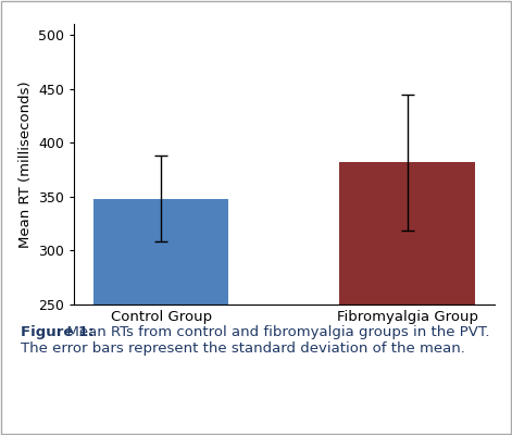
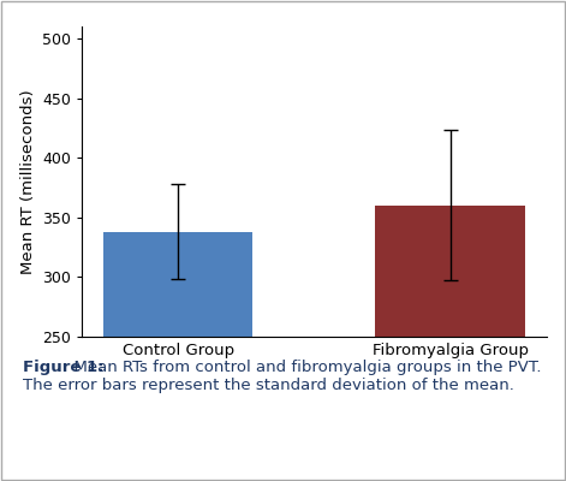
Control Group: 348 -> 338
Fibromyalgia Group: 382 -> 360
